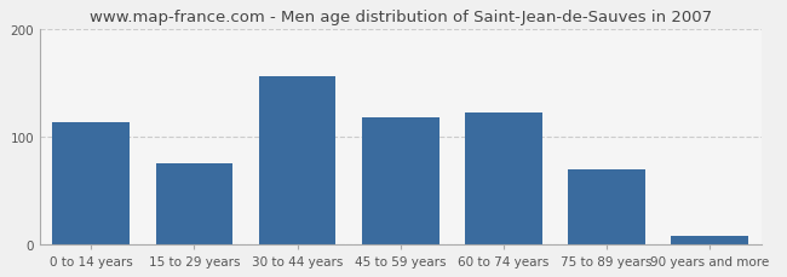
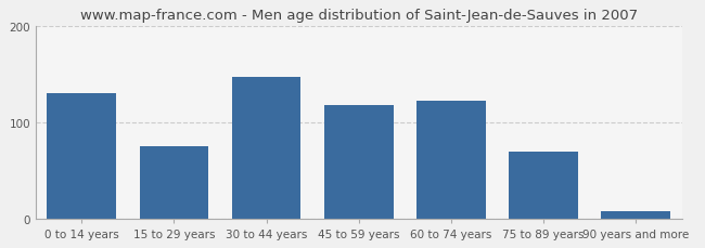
0 to 14 years: 114 -> 130
30 to 44 years: 156 -> 147
